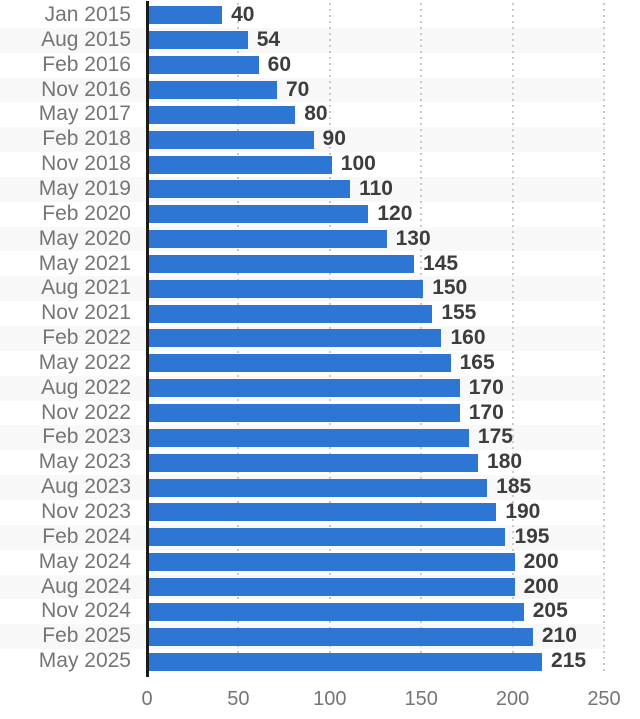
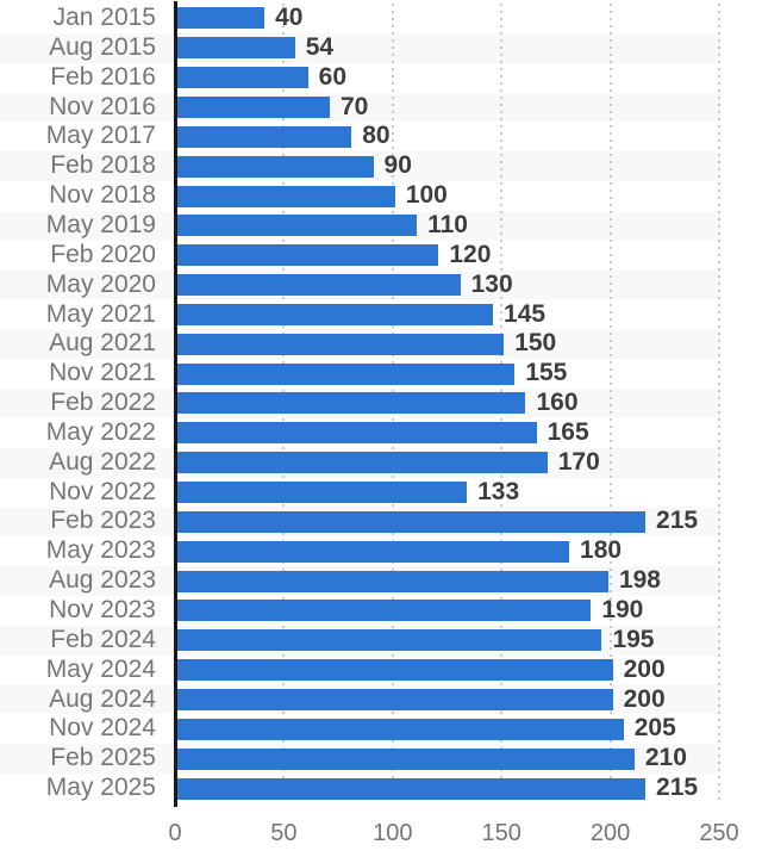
Nov 2022: 170 -> 133
Feb 2023: 175 -> 215
Aug 2023: 185 -> 198
